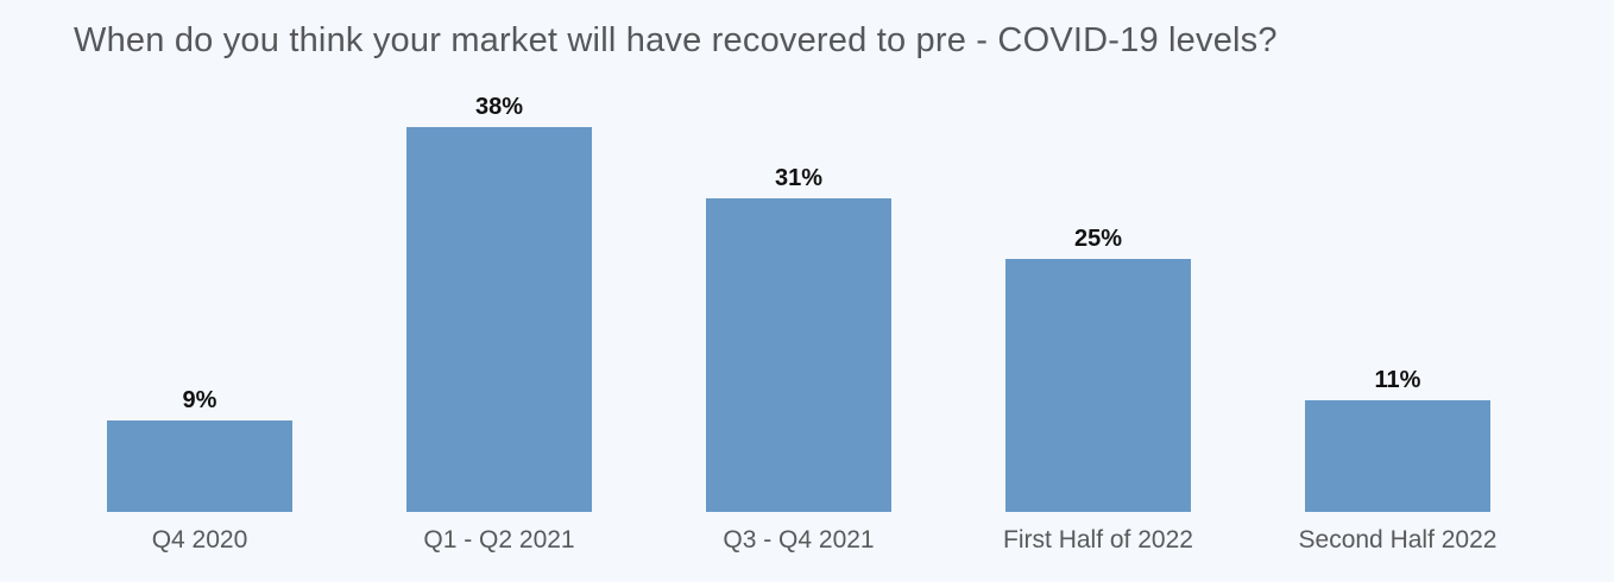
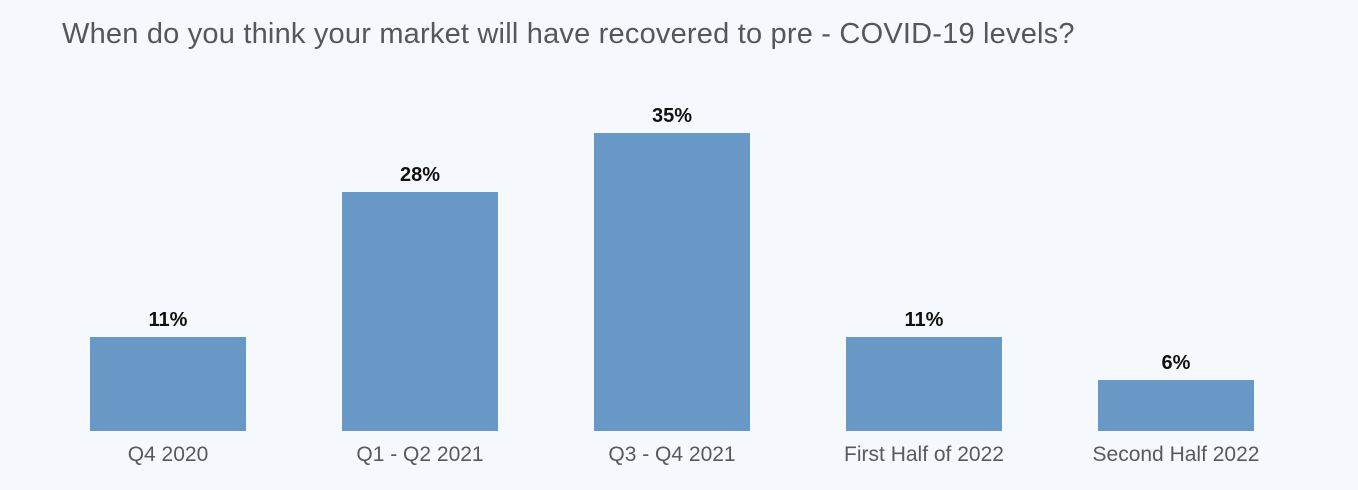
Q4 2020: 9% -> 11%
Q1 - Q2 2021: 38% -> 28%
Q3 - Q4 2021: 31% -> 35%
First Half of 2022: 25% -> 11%
Second Half 2022: 11% -> 6%
